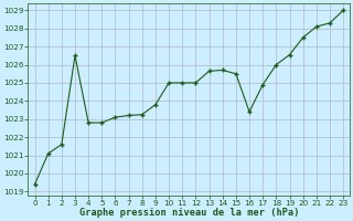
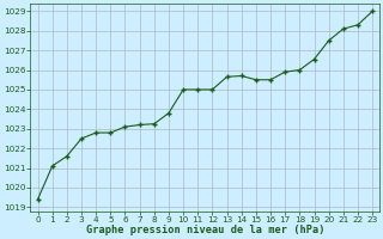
3: 1026.5 -> 1022.5
16: 1023.4 -> 1025.5
17: 1024.9 -> 1025.9
